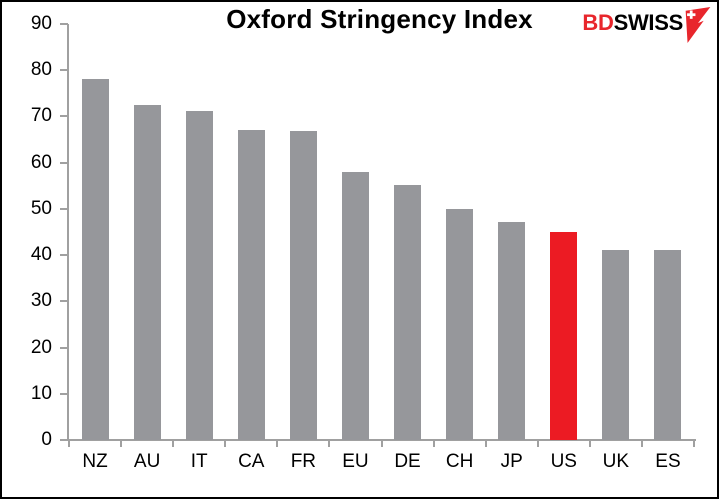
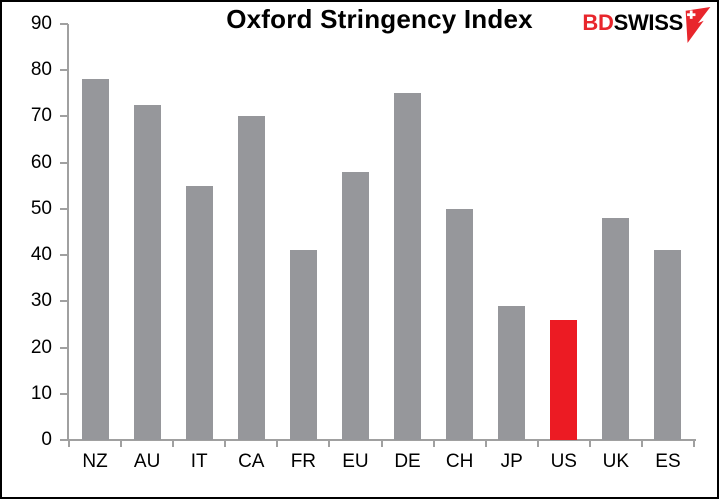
IT: 71 -> 55
CA: 67 -> 70
FR: 67 -> 41
DE: 55 -> 75
JP: 47 -> 29
US: 45 -> 26
UK: 41 -> 48
